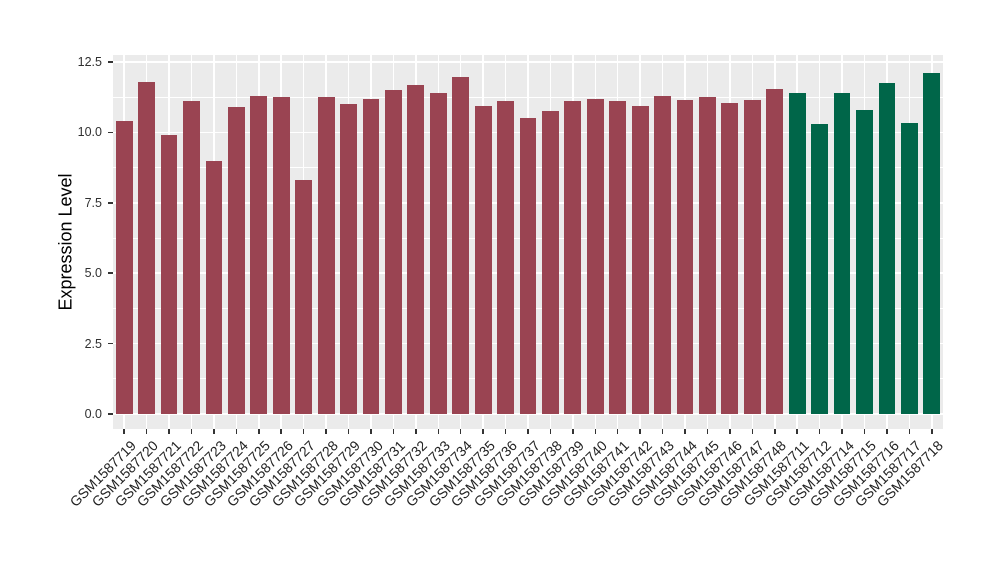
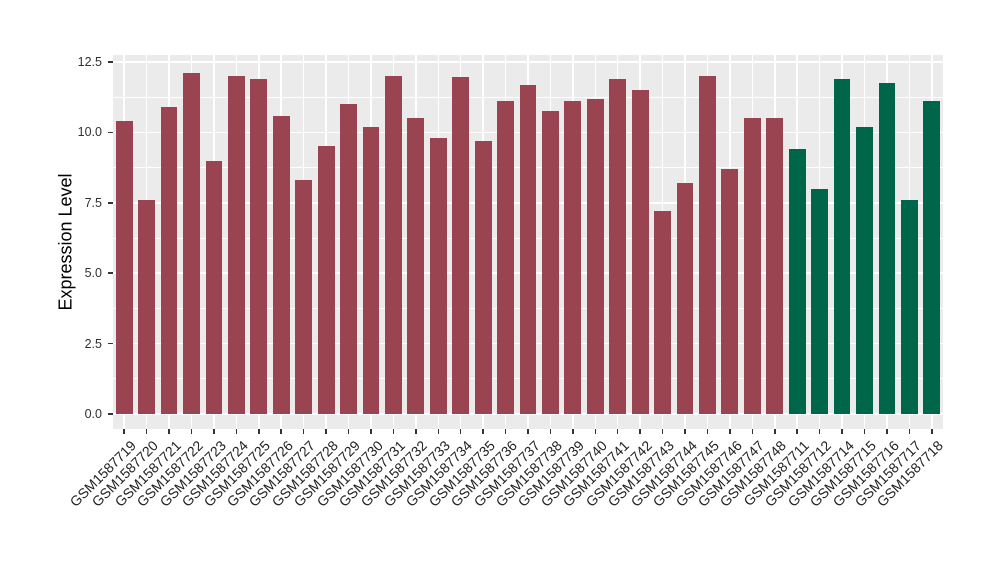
GSM1587720: 11.8 -> 7.6
GSM1587721: 9.9 -> 10.9
GSM1587722: 11.1 -> 12.1
GSM1587724: 10.9 -> 12.0
GSM1587725: 11.3 -> 11.9
GSM1587726: 11.2 -> 10.6
GSM1587728: 11.2 -> 9.5
GSM1587730: 11.2 -> 10.2
GSM1587731: 11.5 -> 12.0
GSM1587732: 11.7 -> 10.5
GSM1587733: 11.4 -> 9.8
GSM1587735: 10.9 -> 9.7
GSM1587737: 10.5 -> 11.7
GSM1587741: 11.1 -> 11.9
GSM1587742: 10.9 -> 11.5
GSM1587743: 11.3 -> 7.2
GSM1587744: 11.2 -> 8.2
GSM1587745: 11.2 -> 12.0
GSM1587746: 11.1 -> 8.7
GSM1587747: 11.2 -> 10.5
GSM1587748: 11.6 -> 10.5
GSM1587711: 11.4 -> 9.4
GSM1587712: 10.3 -> 8.0
GSM1587714: 11.4 -> 11.9
GSM1587715: 10.8 -> 10.2
GSM1587717: 10.3 -> 7.6
GSM1587718: 12.1 -> 11.1
